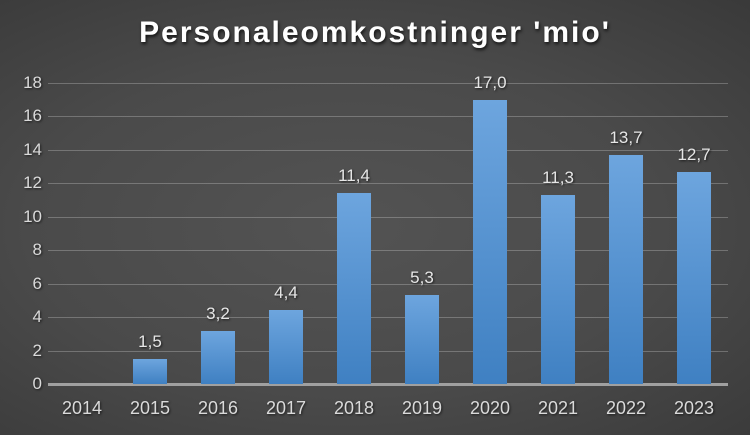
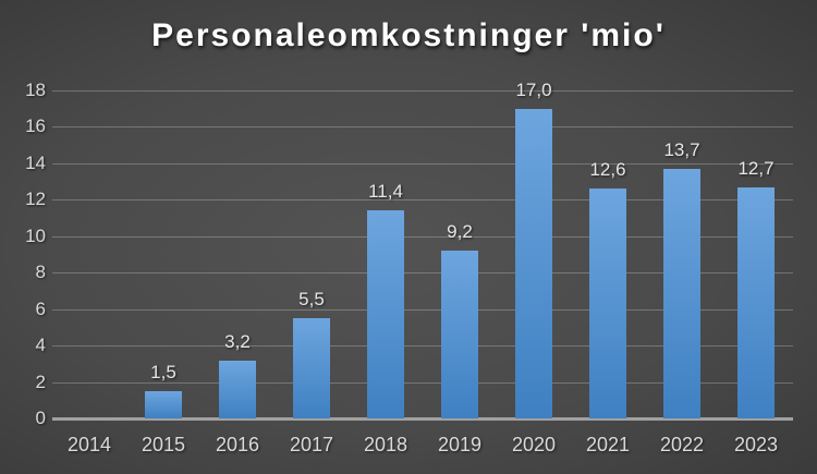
2017: 4,4 -> 5,5
2019: 5,3 -> 9,2
2021: 11,3 -> 12,6
